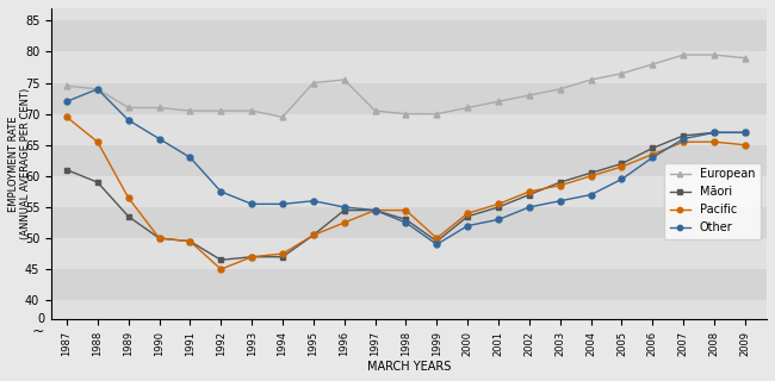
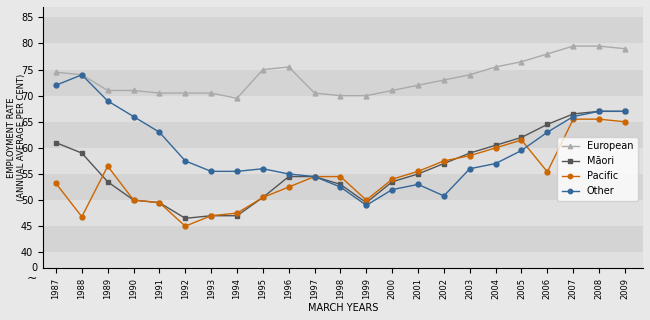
Pacific/1987: 69.5 -> 53.2
Pacific/1988: 65.5 -> 46.8
Other/2002: 55.0 -> 50.8
Pacific/2006: 63.5 -> 55.4
